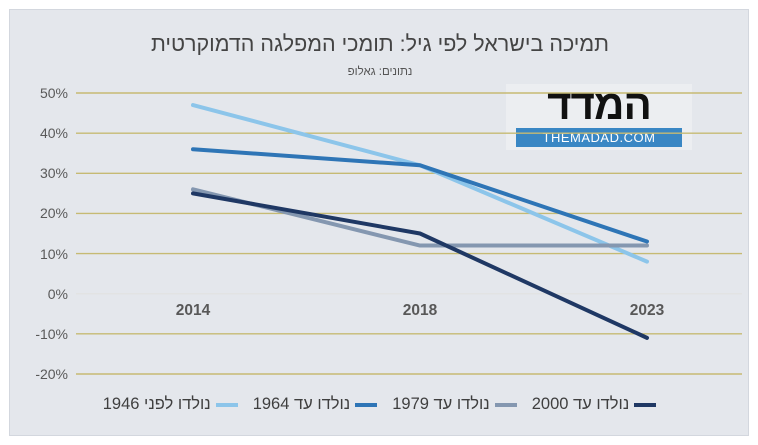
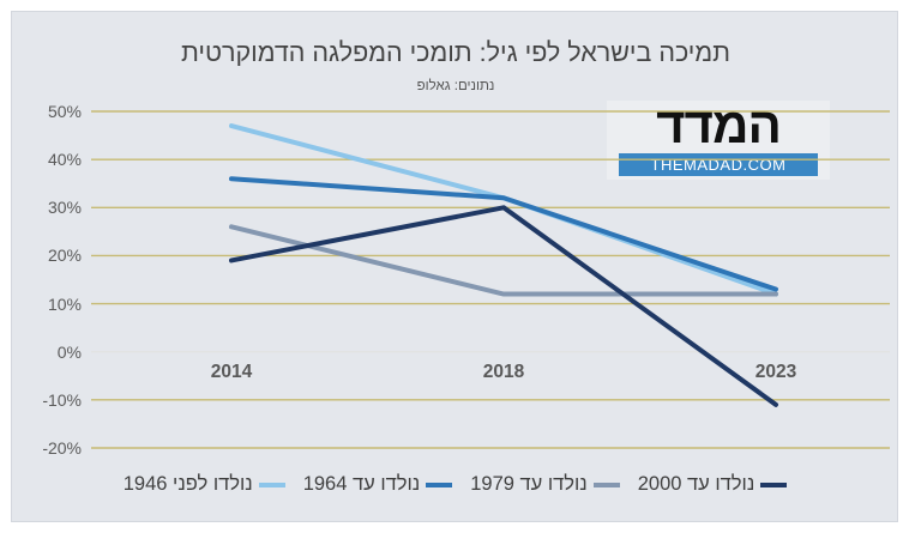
נולדו עד 2000/2014: 25% -> 19%
נולדו עד 2000/2018: 15% -> 30%
נולדו לפני 1946/2023: 8% -> 12%
